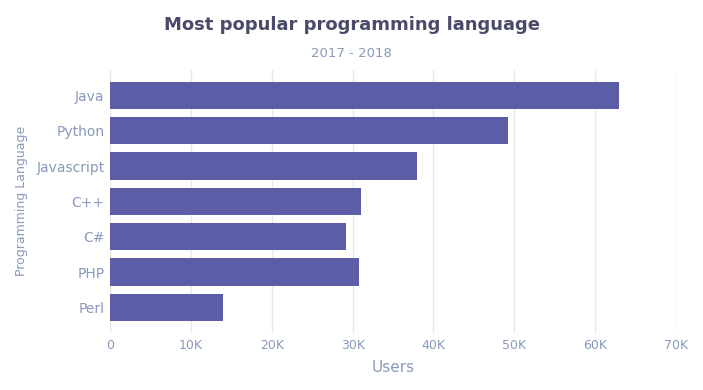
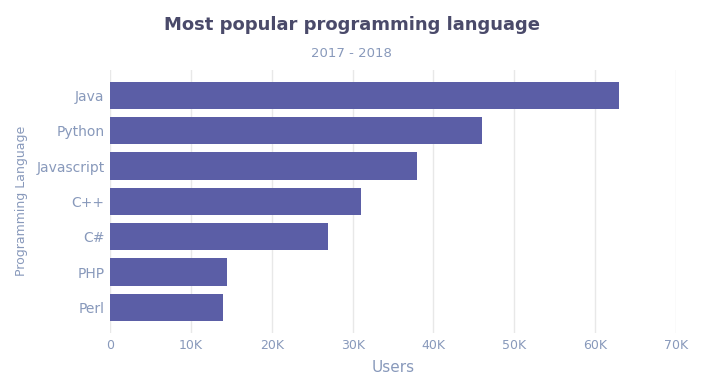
Python: 49.2K -> 46.0K
C#: 29.2K -> 27.0K
PHP: 30.8K -> 14.5K
